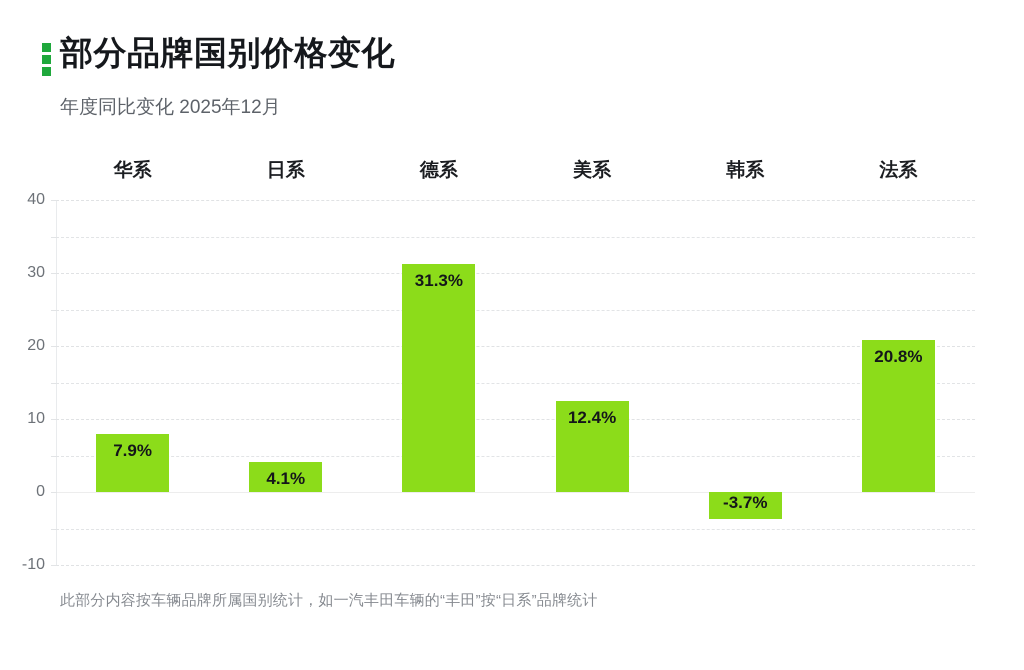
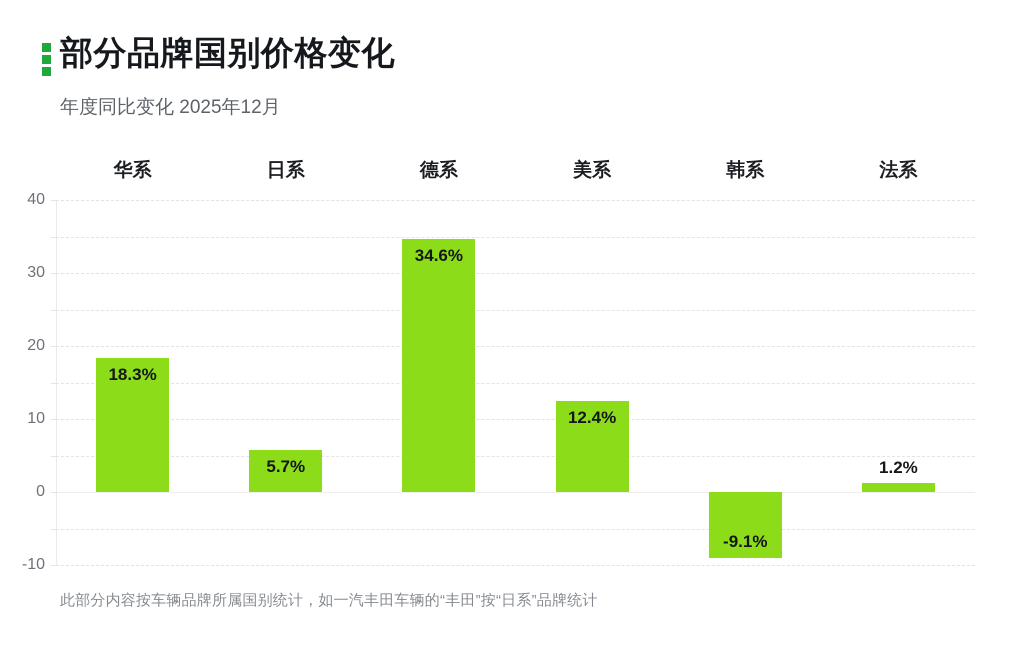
华系: 7.9% -> 18.3%
日系: 4.1% -> 5.7%
德系: 31.3% -> 34.6%
韩系: -3.7% -> -9.1%
法系: 20.8% -> 1.2%
